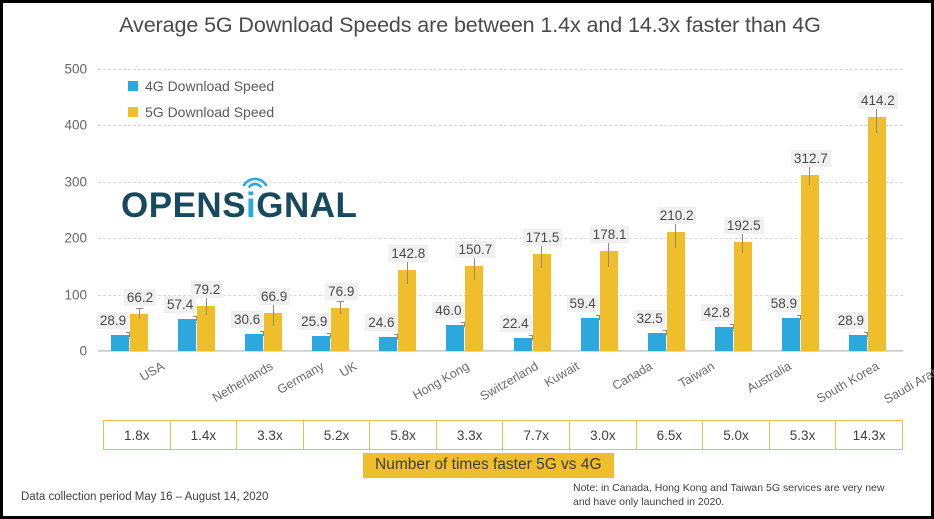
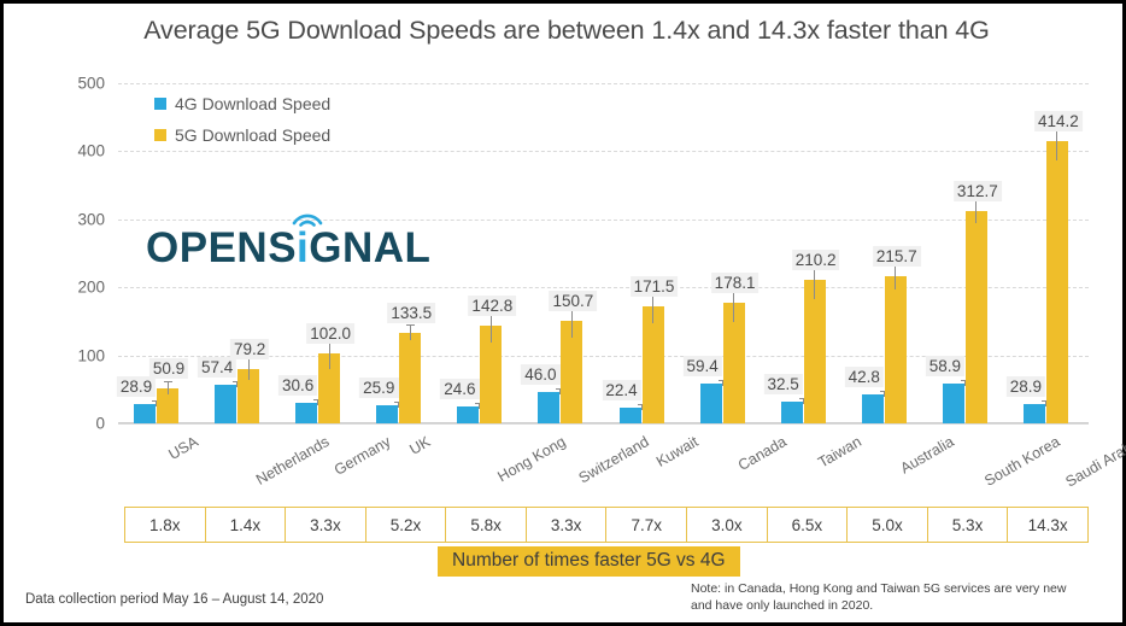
5G Download Speed/USA: 66.2 -> 50.9
5G Download Speed/Germany: 66.9 -> 102.0
5G Download Speed/UK: 76.9 -> 133.5
5G Download Speed/Australia: 192.5 -> 215.7
